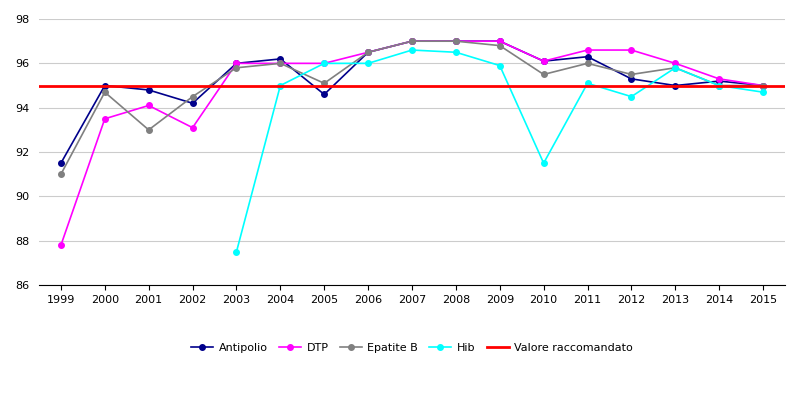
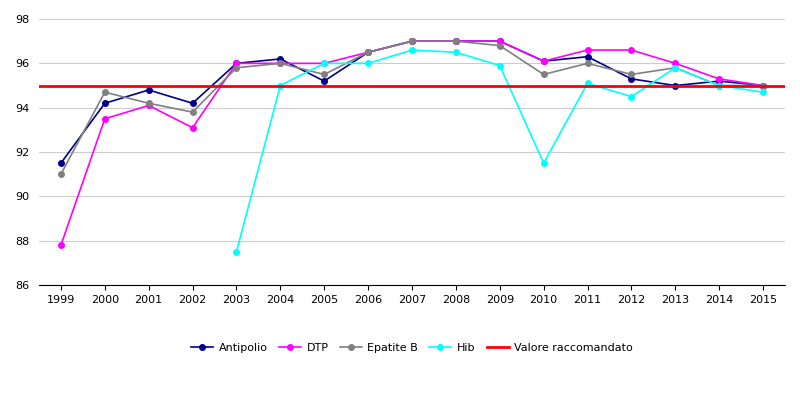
Antipolio/2000: 95.0 -> 94.2
Epatite B/2001: 93.0 -> 94.2
Epatite B/2002: 94.5 -> 93.8
Antipolio/2005: 94.6 -> 95.2
Epatite B/2005: 95.1 -> 95.5
